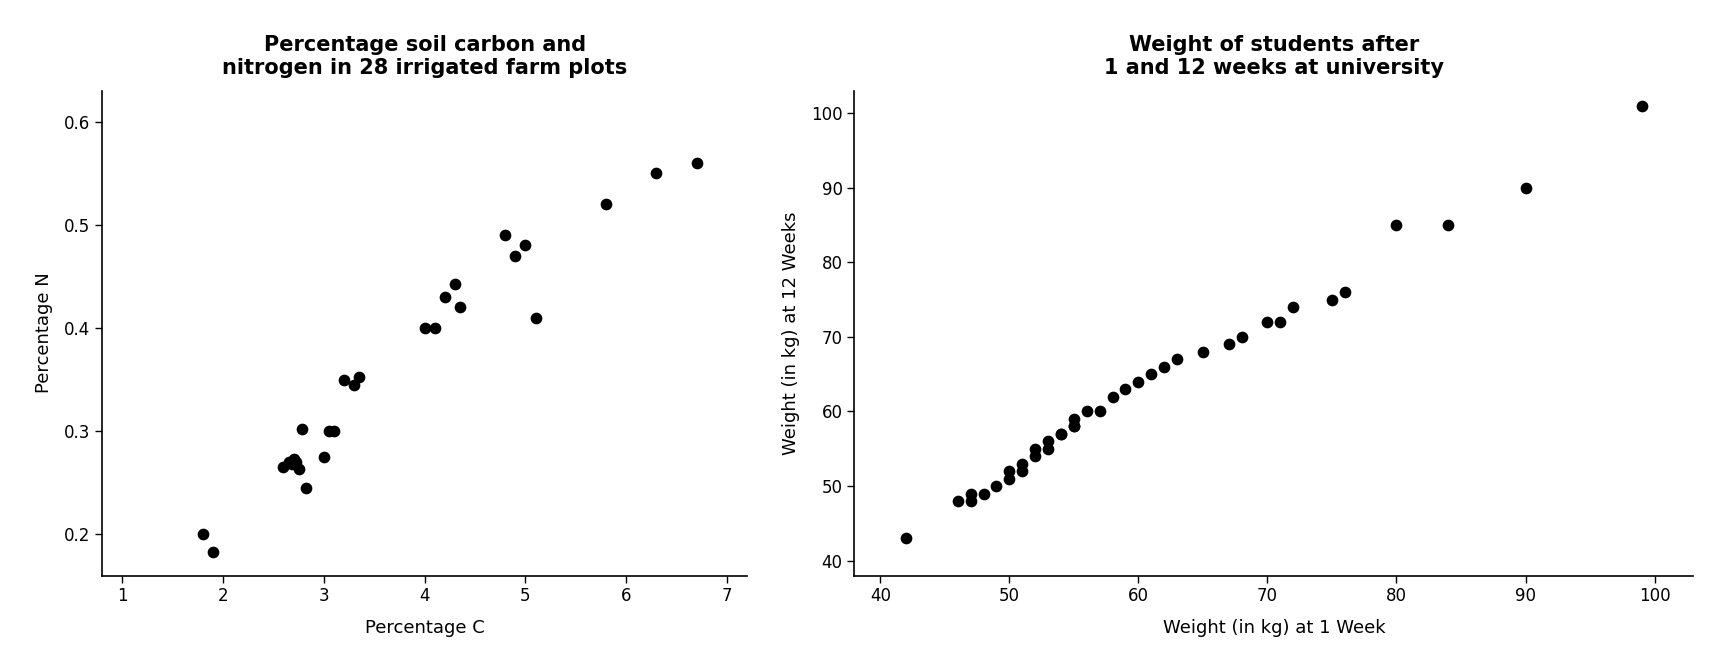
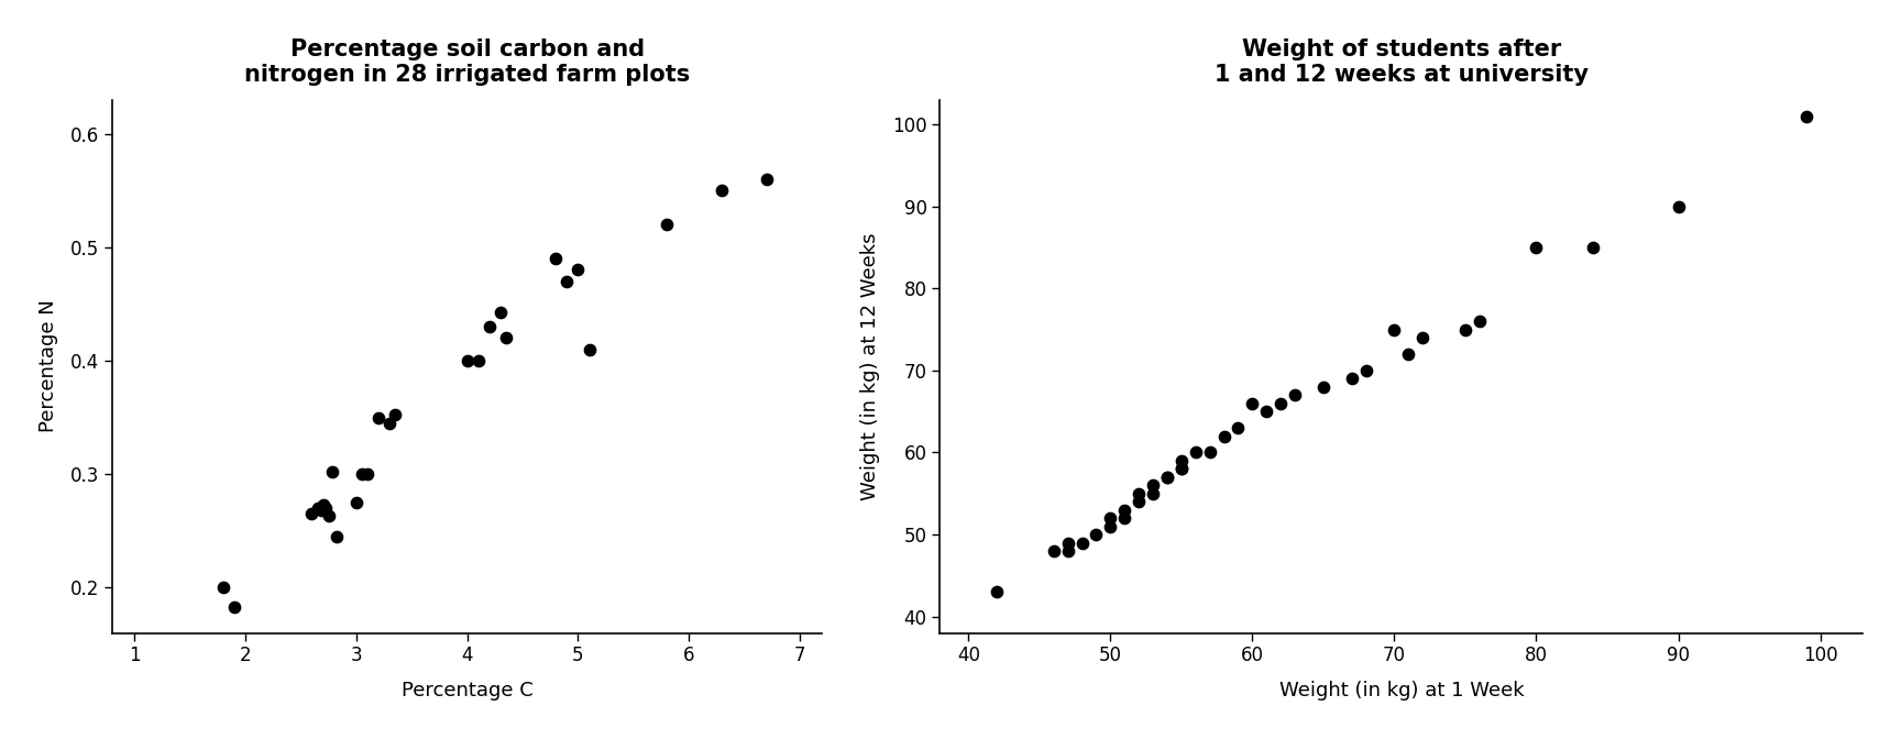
Weight of students after 1 and 12 weeks at university/60: 64 -> 66
Weight of students after 1 and 12 weeks at university/70: 72 -> 75
